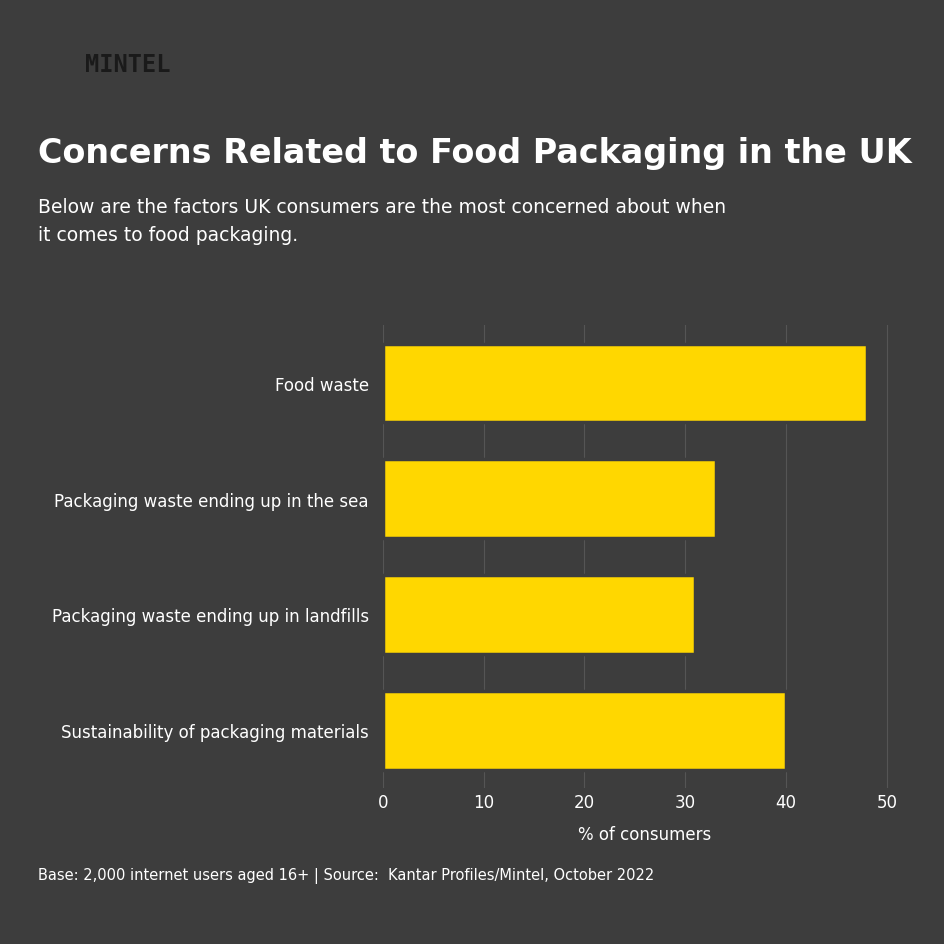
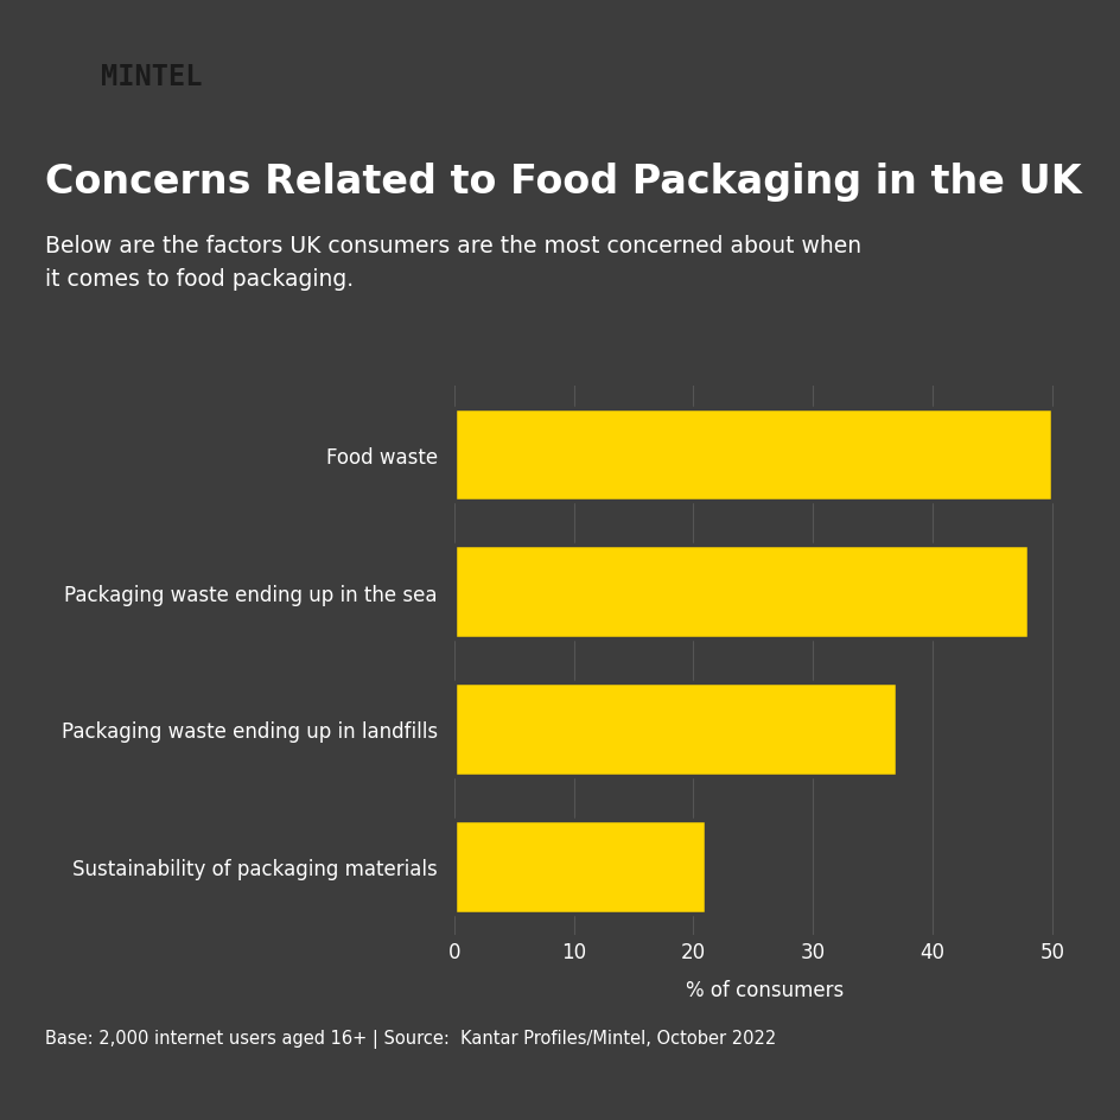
Food waste: 48 -> 50
Packaging waste ending up in the sea: 33 -> 48
Packaging waste ending up in landfills: 31 -> 37
Sustainability of packaging materials: 40 -> 21
